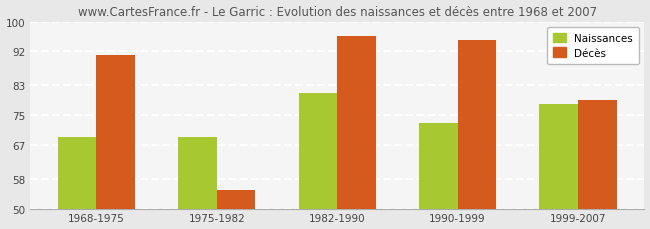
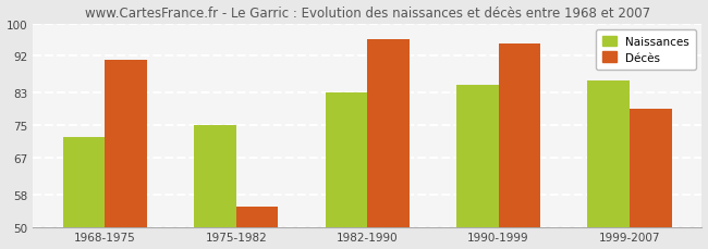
Naissances/1968-1975: 69 -> 72
Naissances/1975-1982: 69 -> 75
Naissances/1982-1990: 81 -> 83
Naissances/1990-1999: 73 -> 85
Naissances/1999-2007: 78 -> 86
